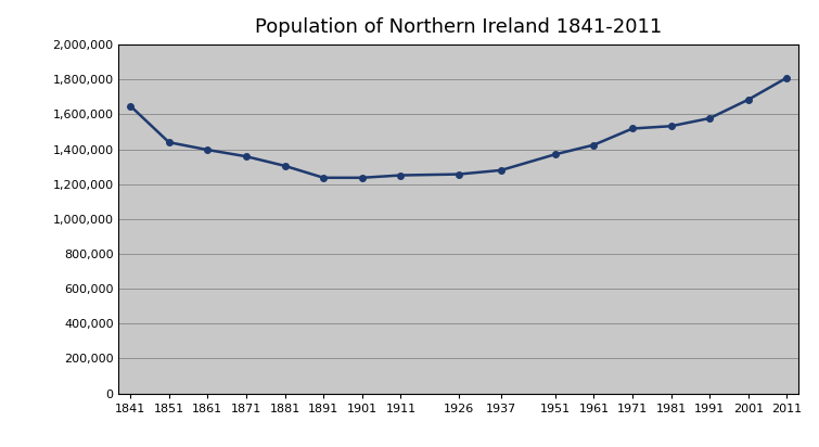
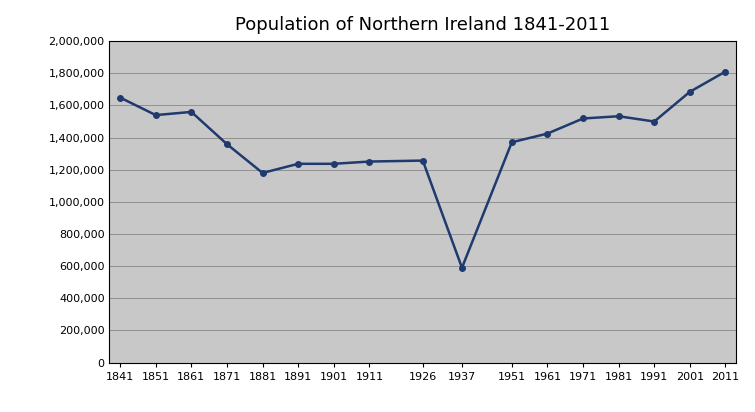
1851: 1,440,000 -> 1,540,000
1861: 1,400,000 -> 1,560,000
1881: 1,300,000 -> 1,180,000
1937: 1,280,000 -> 590,000
1991: 1,580,000 -> 1,500,000
